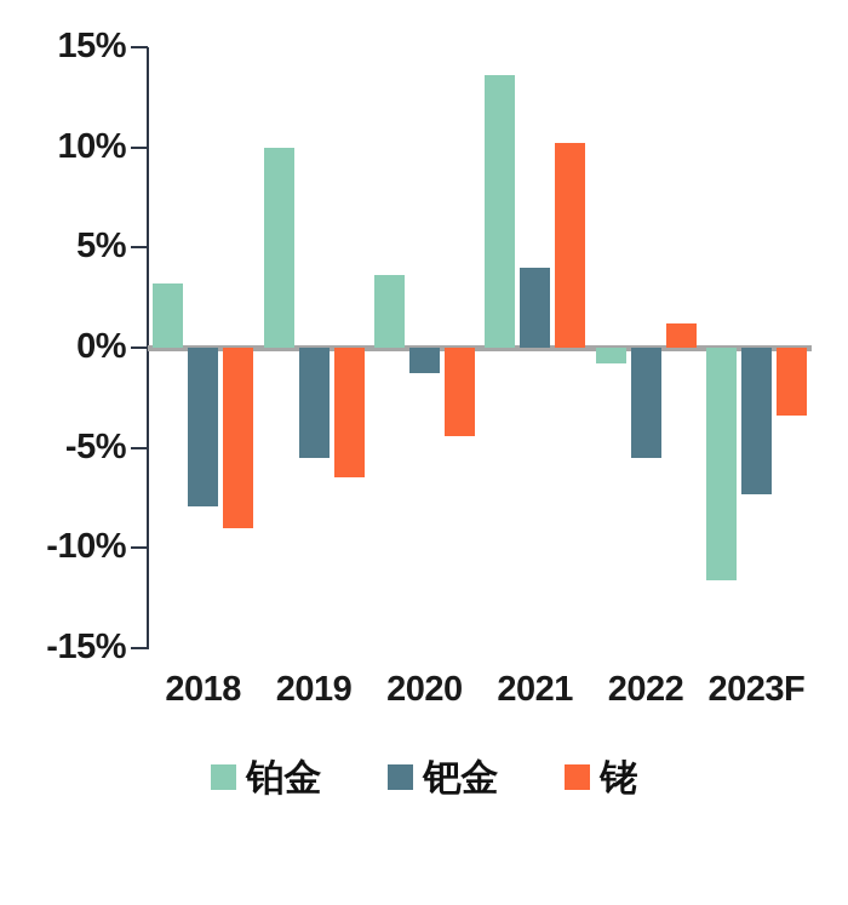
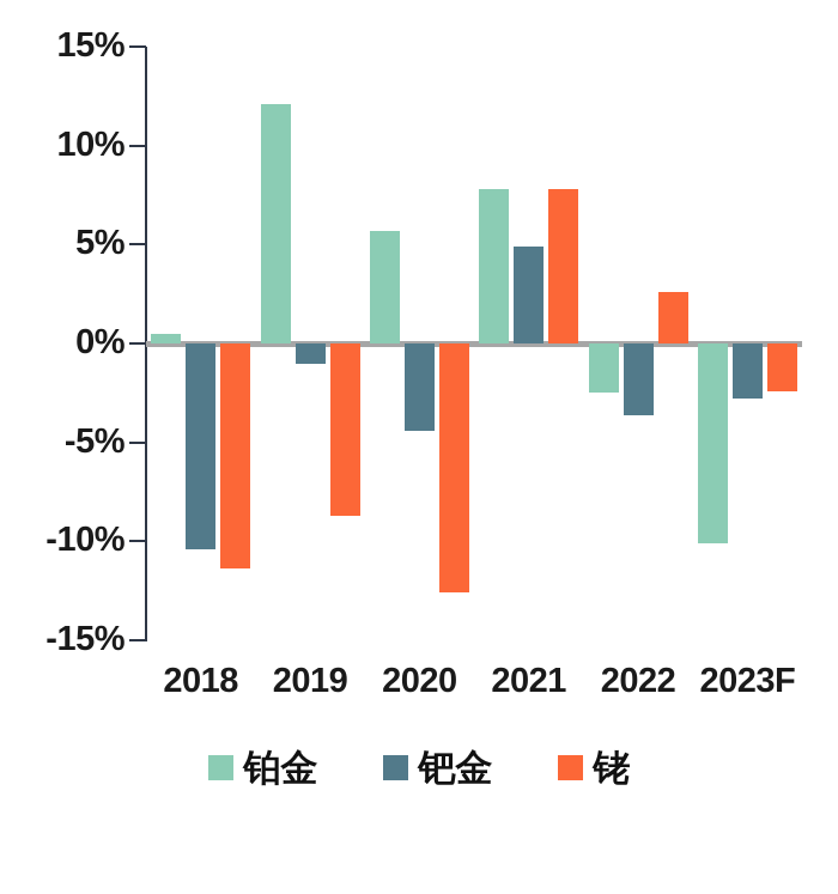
铂金/2018: 3.2% -> 0.5%
钯金/2018: -7.9% -> -10.4%
铑/2018: -9.0% -> -11.4%
铂金/2019: 10.0% -> 12.1%
钯金/2019: -5.5% -> -1.0%
铑/2019: -6.5% -> -8.7%
铂金/2020: 3.6% -> 5.7%
钯金/2020: -1.3% -> -4.4%
铑/2020: -4.4% -> -12.6%
铂金/2021: 13.6% -> 7.8%
钯金/2021: 4.0% -> 4.9%
铑/2021: 10.2% -> 7.8%
铂金/2022: -0.8% -> -2.5%
钯金/2022: -5.5% -> -3.6%
铑/2022: 1.2% -> 2.6%
铂金/2023F: -11.6% -> -10.1%
钯金/2023F: -7.3% -> -2.8%
铑/2023F: -3.4% -> -2.4%
